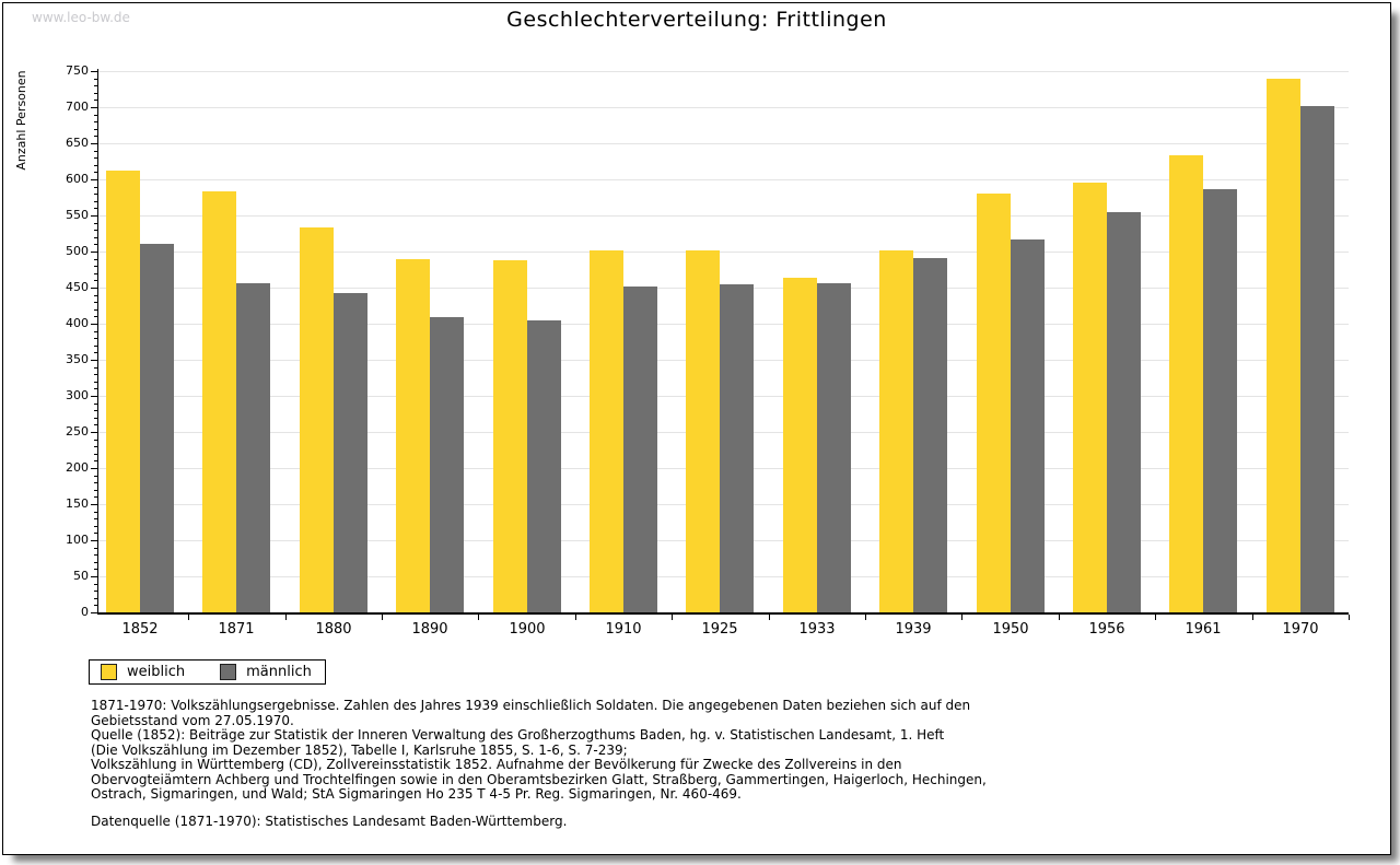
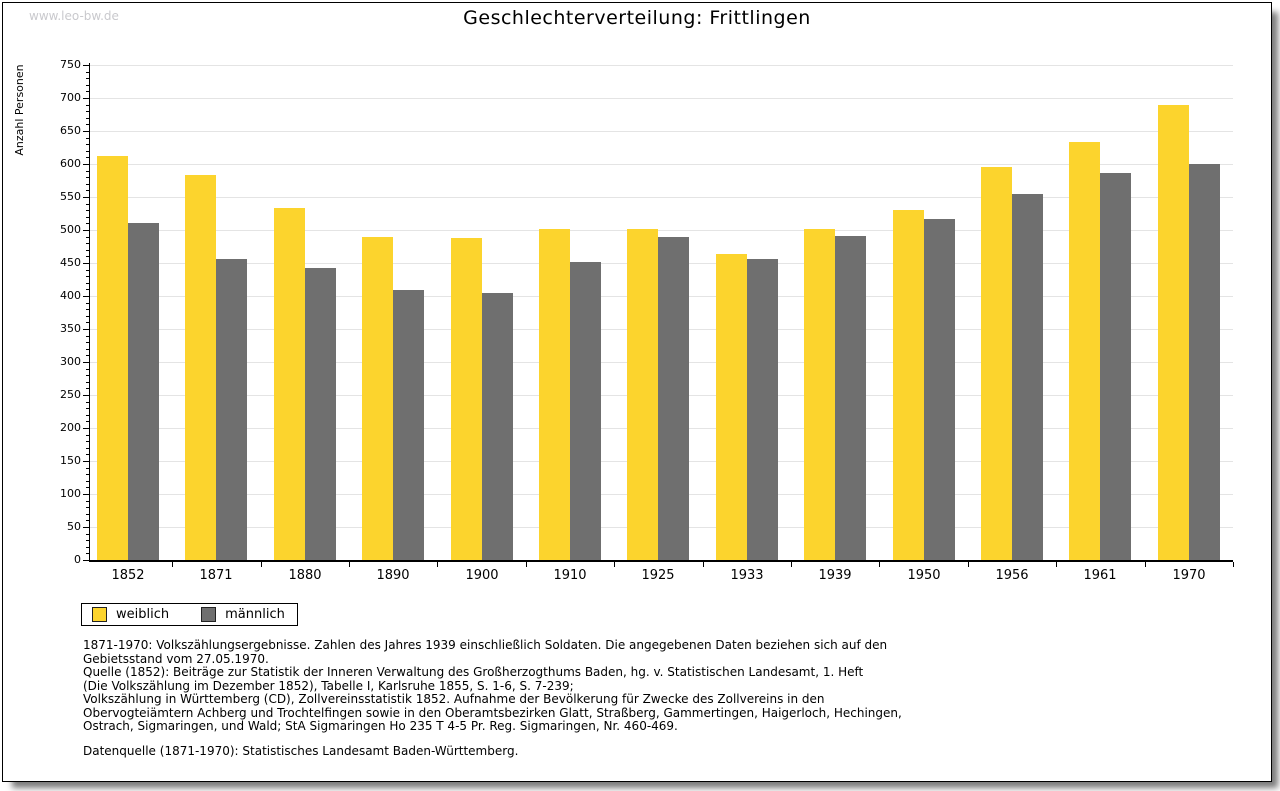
männlich/1925: 460 -> 490
weiblich/1950: 580 -> 530
weiblich/1970: 740 -> 690
männlich/1970: 700 -> 600
